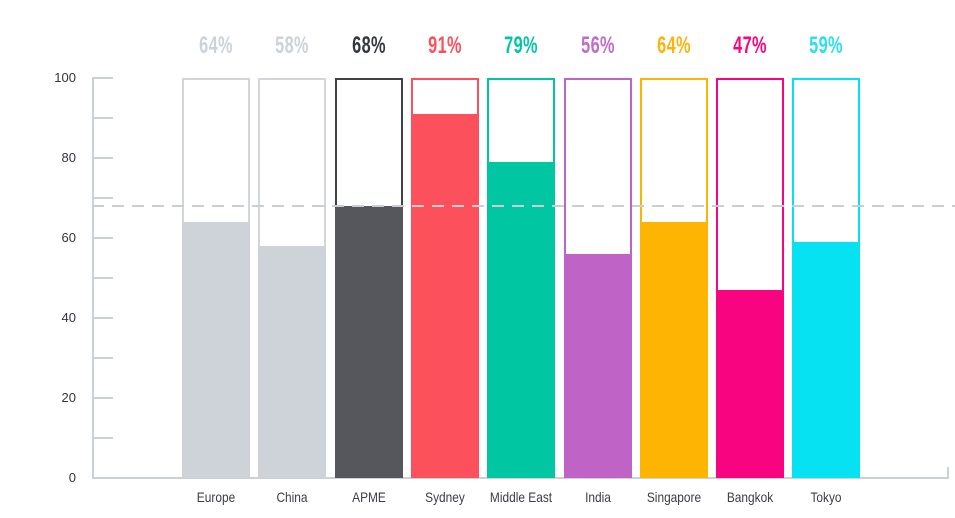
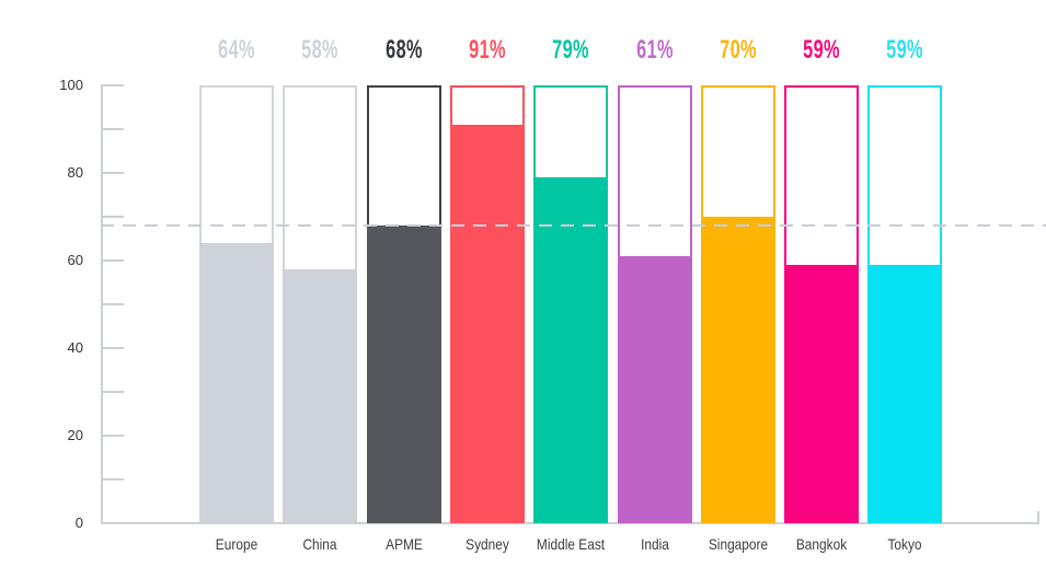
India: 56% -> 61%
Singapore: 64% -> 70%
Bangkok: 47% -> 59%
